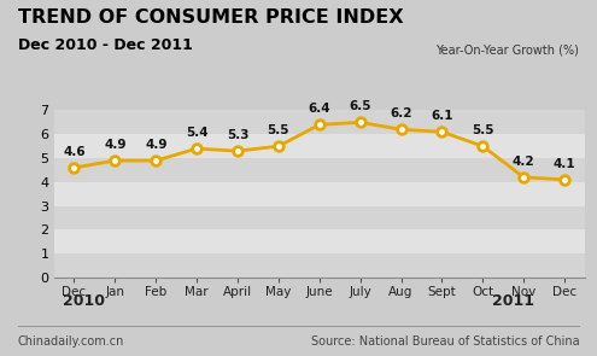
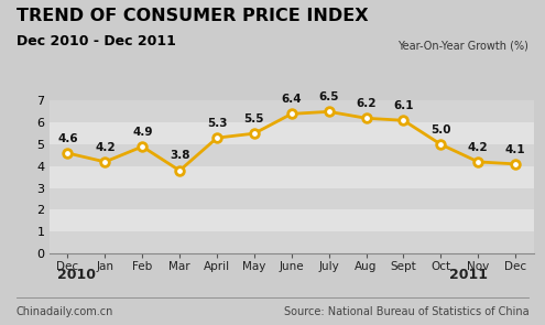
Jan: 4.9 -> 4.2
Mar: 5.4 -> 3.8
Oct: 5.5 -> 5.0
